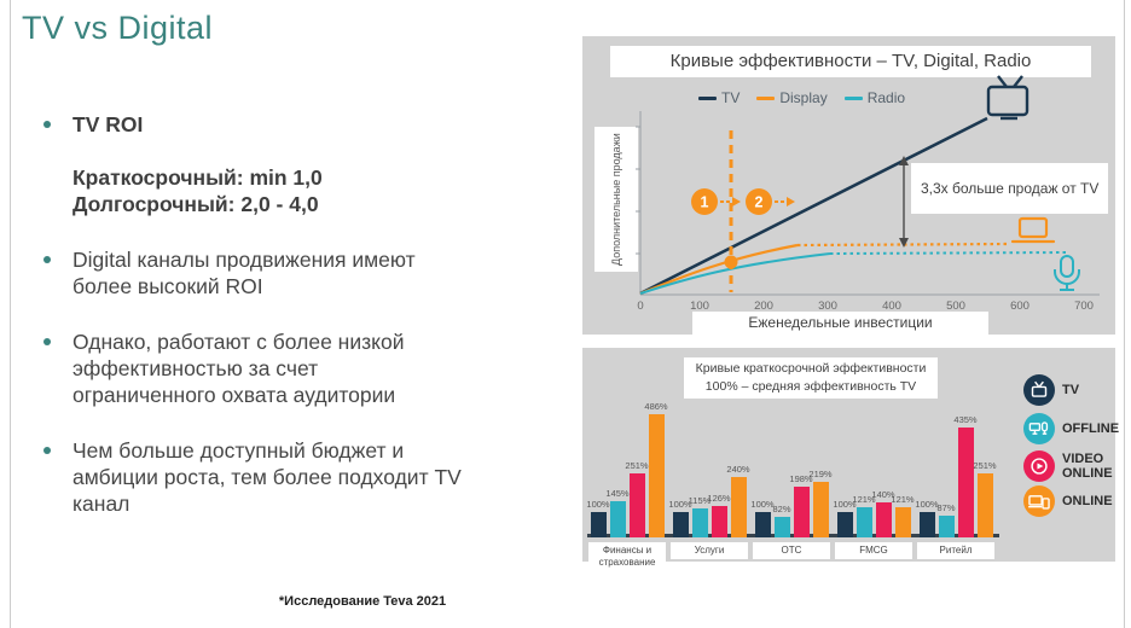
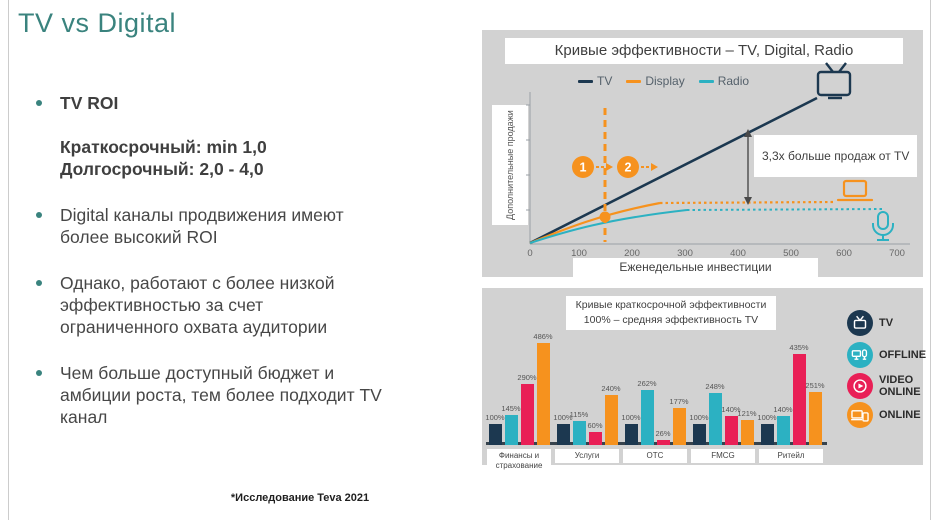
Кривые краткосрочной эффективности/VIDEO ONLINE/Финансы и страхование: 251% -> 290%
Кривые краткосрочной эффективности/VIDEO ONLINE/Услуги: 126% -> 60%
Кривые краткосрочной эффективности/OFFLINE/ОТС: 82% -> 262%
Кривые краткосрочной эффективности/VIDEO ONLINE/ОТС: 198% -> 26%
Кривые краткосрочной эффективности/ONLINE/ОТС: 219% -> 177%
Кривые краткосрочной эффективности/OFFLINE/FMCG: 121% -> 248%
Кривые краткосрочной эффективности/OFFLINE/Ритейл: 87% -> 140%
